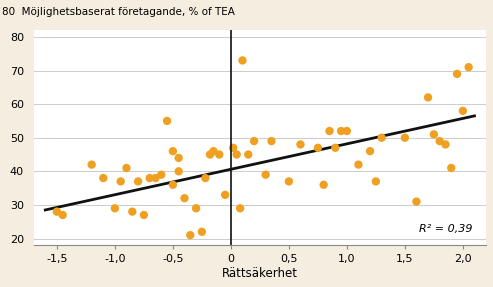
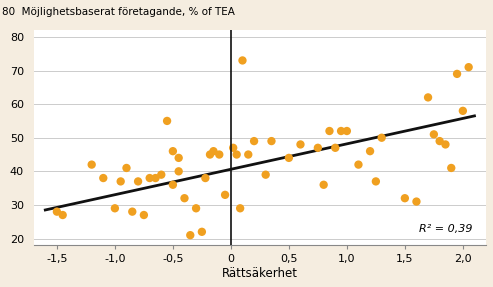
0,5: 37 -> 44
1,5: 50 -> 32
